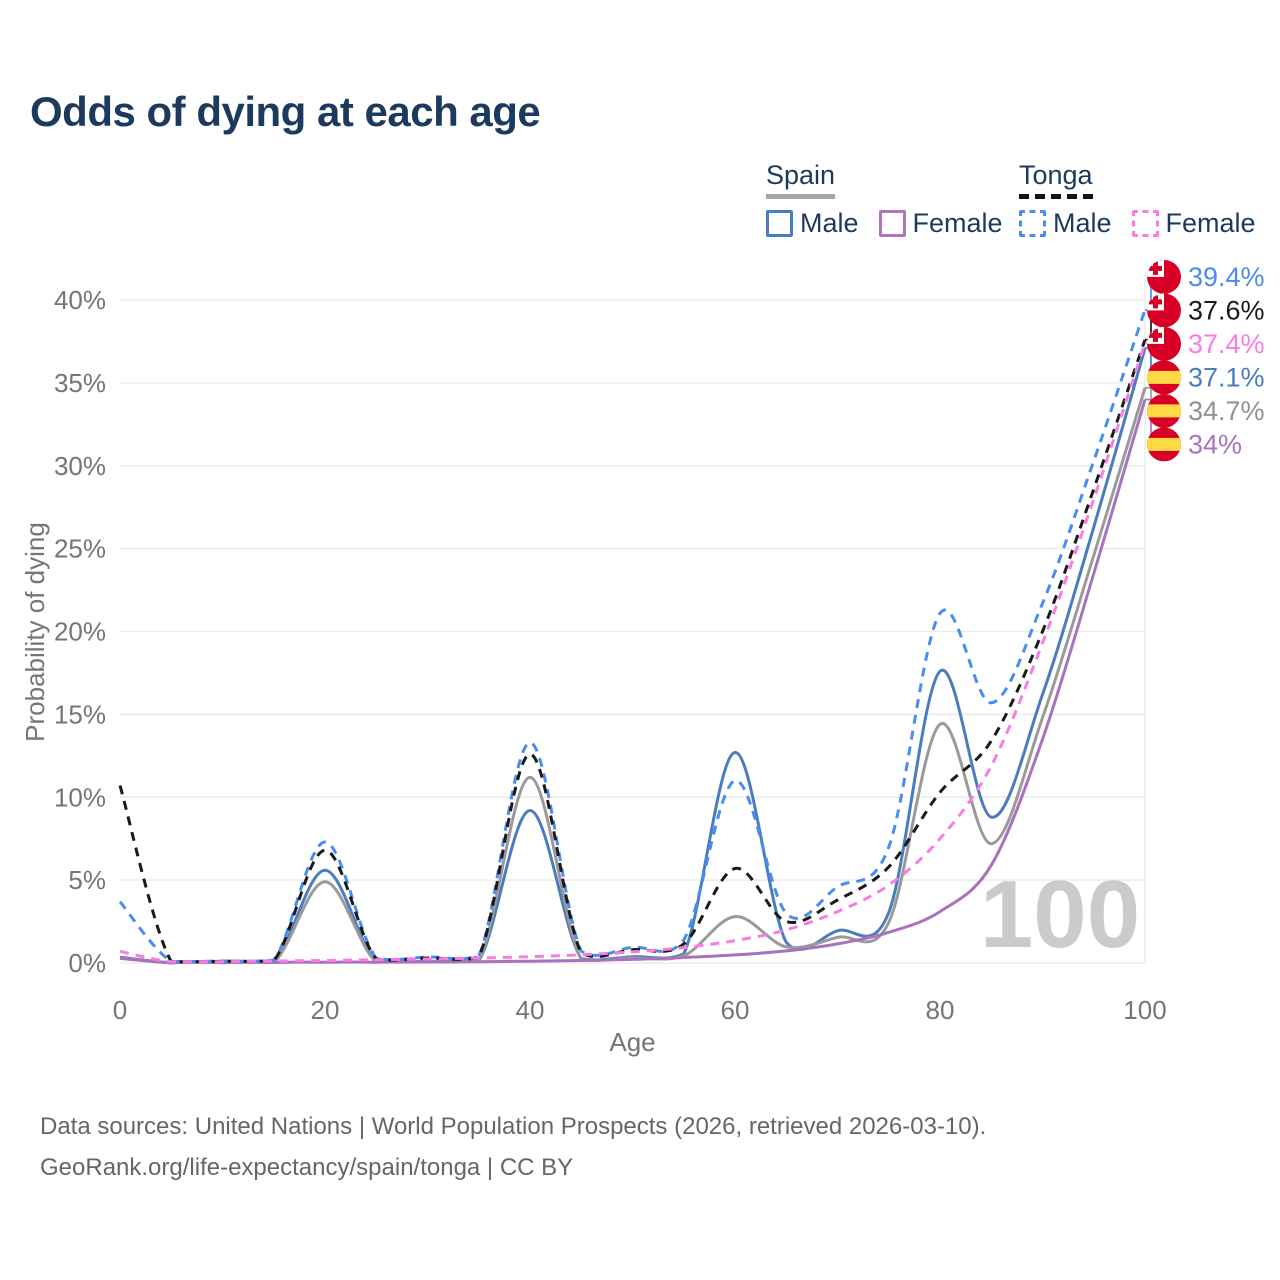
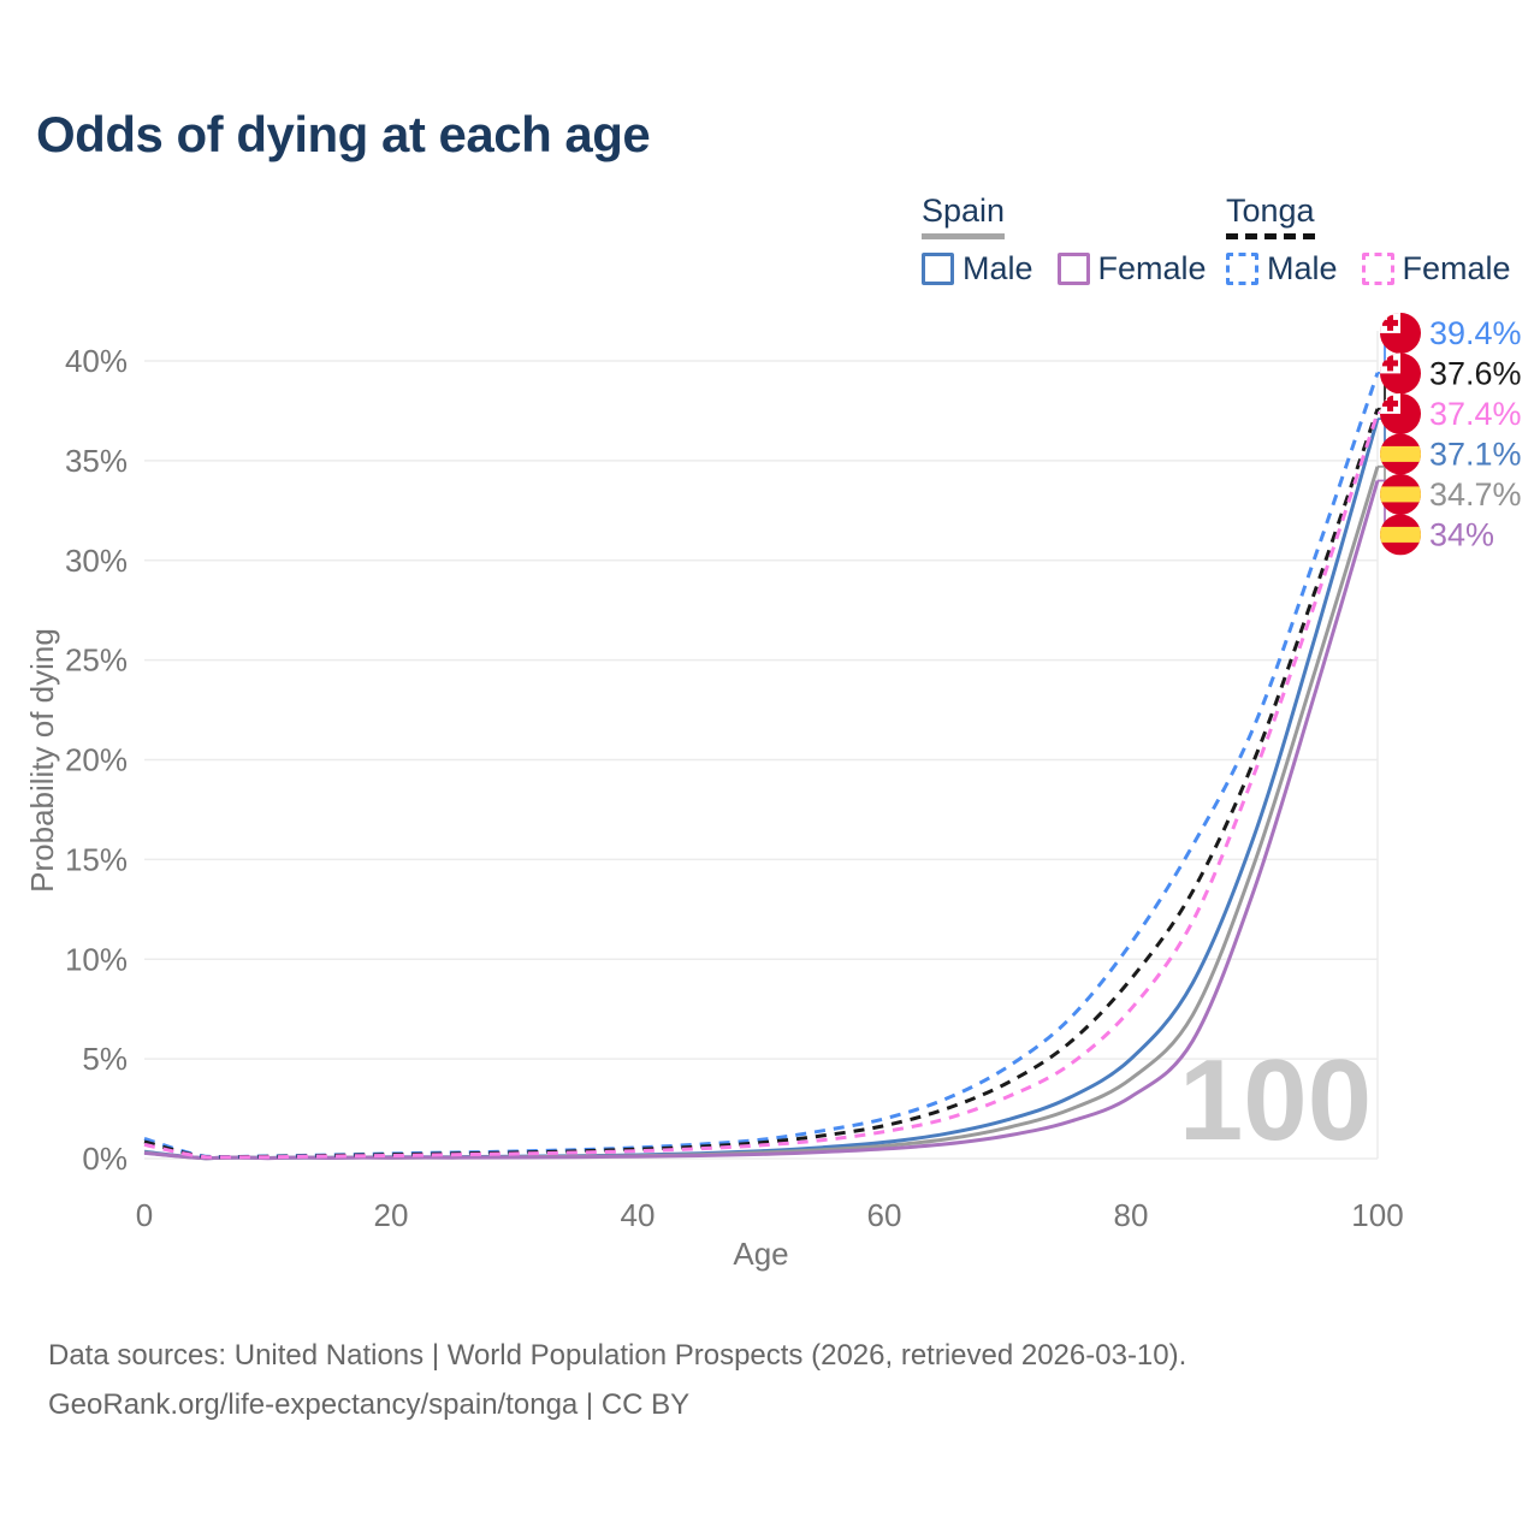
Tonga Male/0: 3.7% -> 1.0%
Tonga/0: 10.7% -> 0.8%
Tonga Male/20: 7.3% -> 0.2%
Tonga/20: 6.8% -> 0.2%
Spain Male/20: 5.6% -> 0.1%
Spain/20: 4.9% -> 0.1%
Tonga Male/40: 13.3% -> 0.6%
Tonga/40: 12.6% -> 0.5%
Spain Male/40: 9.2% -> 0.2%
Spain/40: 11.2% -> 0.1%
Tonga Male/60: 11.0% -> 2.0%
Tonga/60: 5.7% -> 1.6%
Spain Male/60: 12.7% -> 0.8%
Spain/60: 2.8% -> 0.6%
Tonga Male/80: 21.1% -> 10.8%
Tonga/80: 10.3% -> 9.0%
Spain Male/80: 17.6% -> 5.0%
Spain/80: 14.4% -> 4.0%
